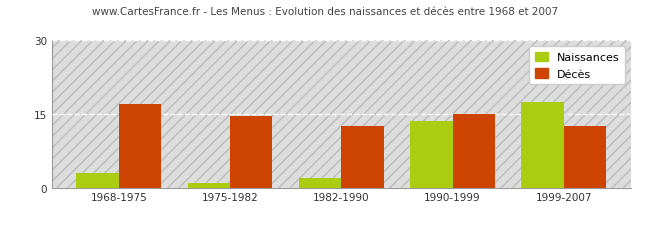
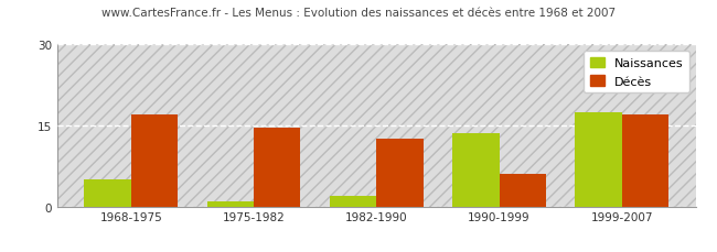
Naissances/1968-1975: 3.0 -> 5.0
Décès/1990-1999: 15.0 -> 6.0
Décès/1999-2007: 12.5 -> 17.0
